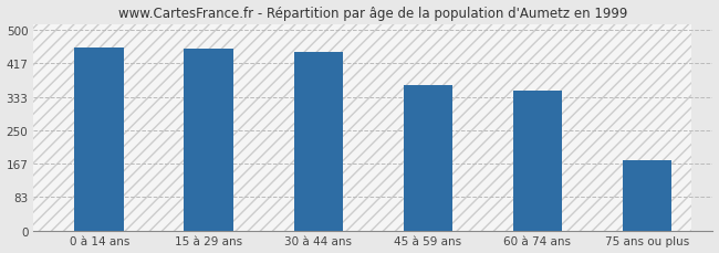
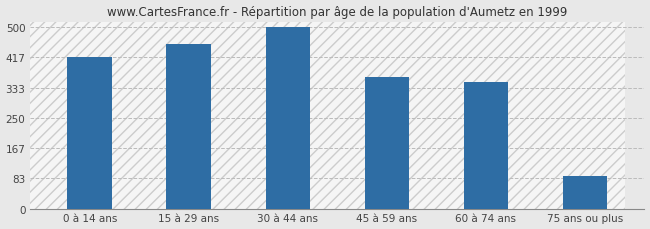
0 à 14 ans: 455 -> 417
30 à 44 ans: 445 -> 500
75 ans ou plus: 175 -> 90
